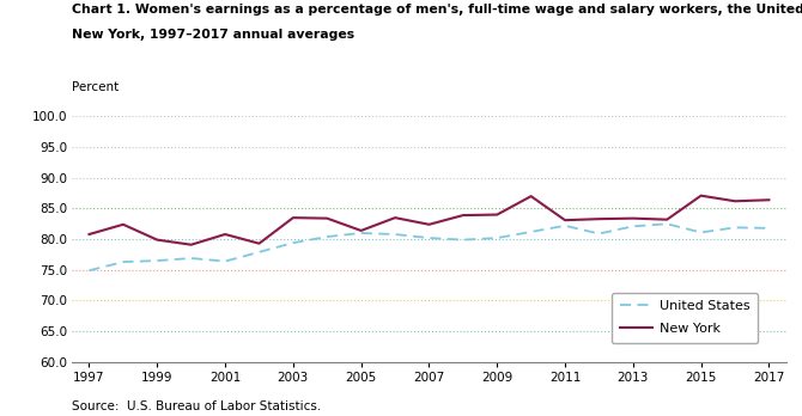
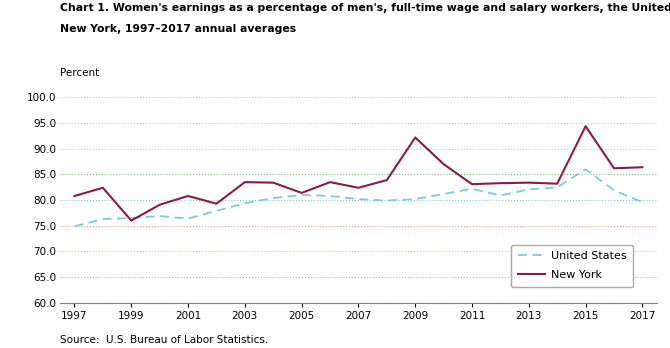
New York/1999: 79.9 -> 76.0
New York/2009: 84.0 -> 92.2
United States/2015: 81.1 -> 86.0
New York/2015: 87.1 -> 94.4
United States/2017: 81.8 -> 79.6
